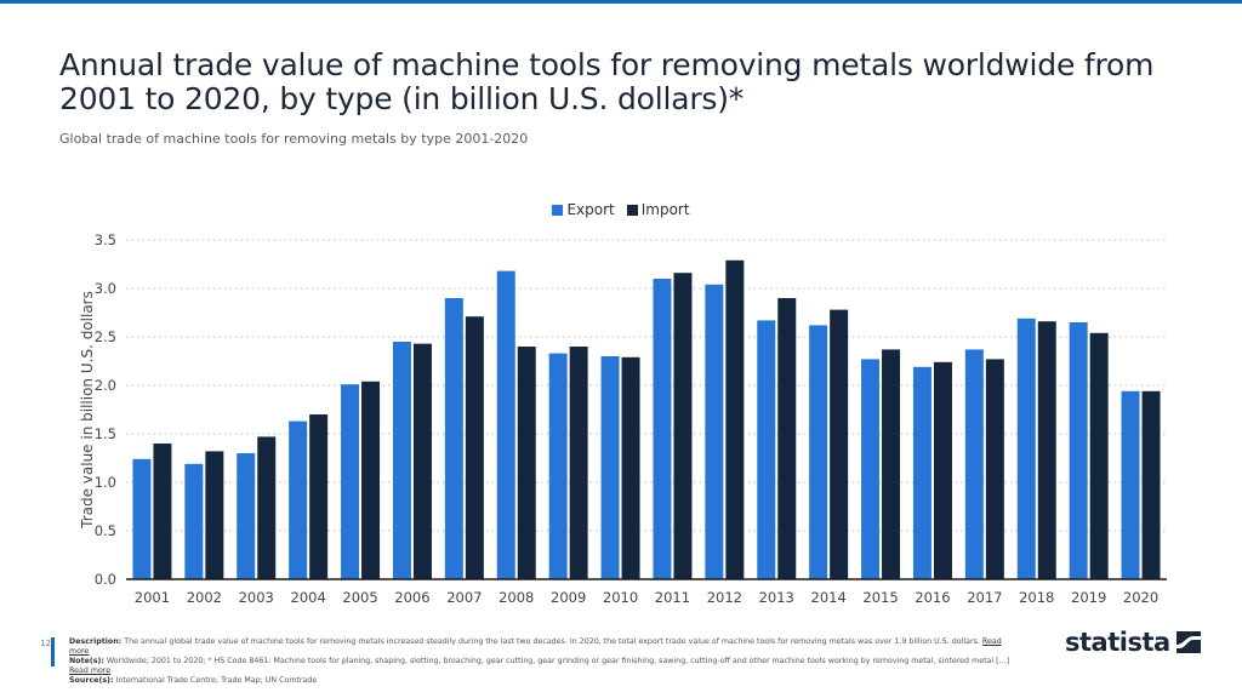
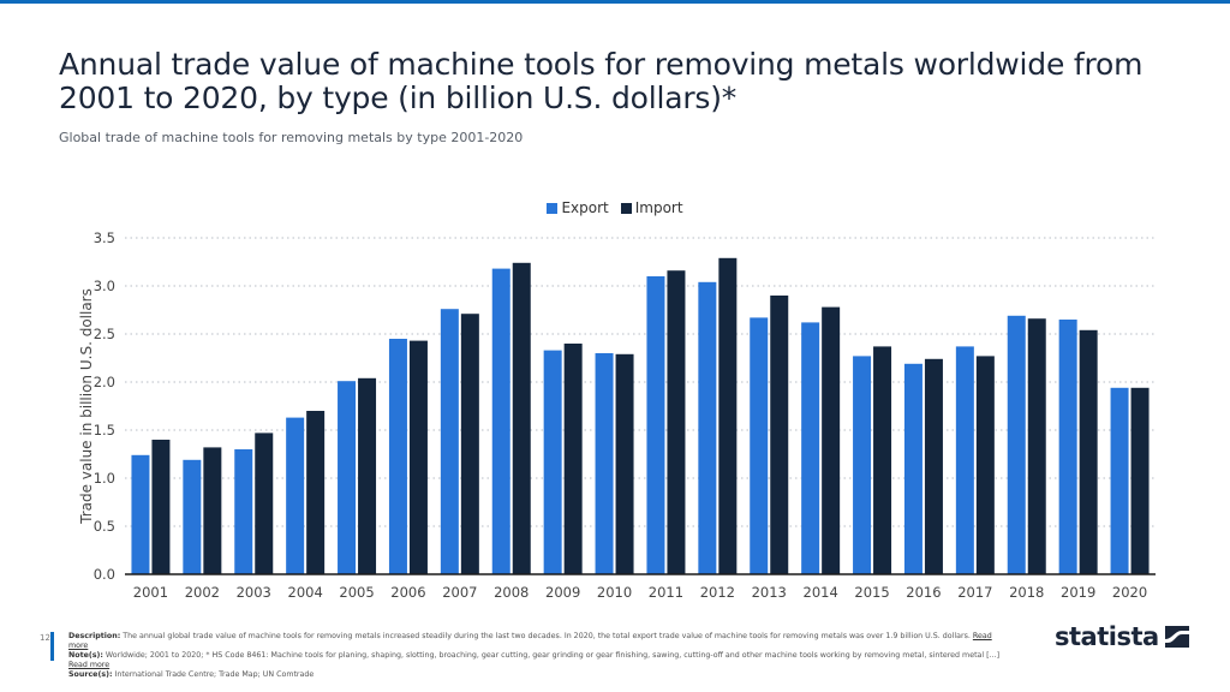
Export/2007: 2.9 -> 2.8
Import/2008: 2.4 -> 3.2
